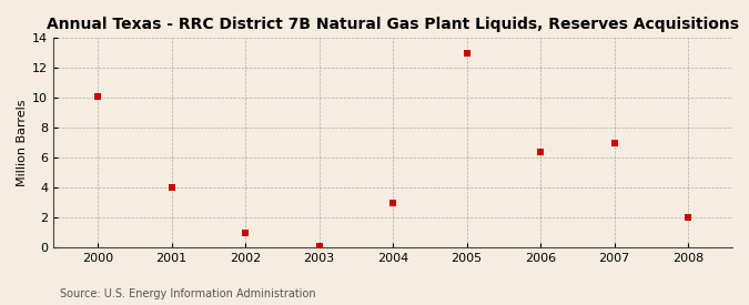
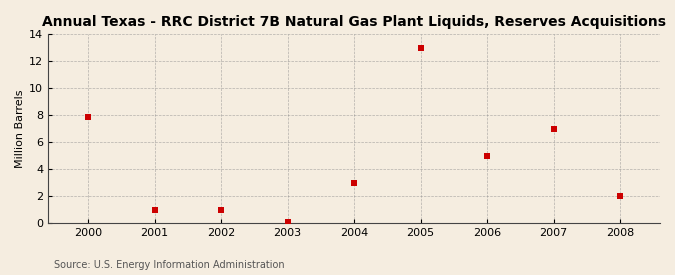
2000: 10.1 -> 7.9
2001: 4.0 -> 1.0
2006: 6.4 -> 5.0
